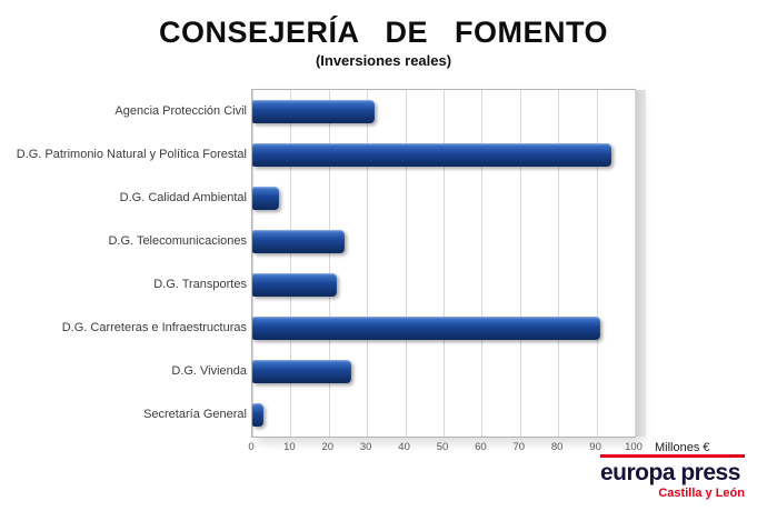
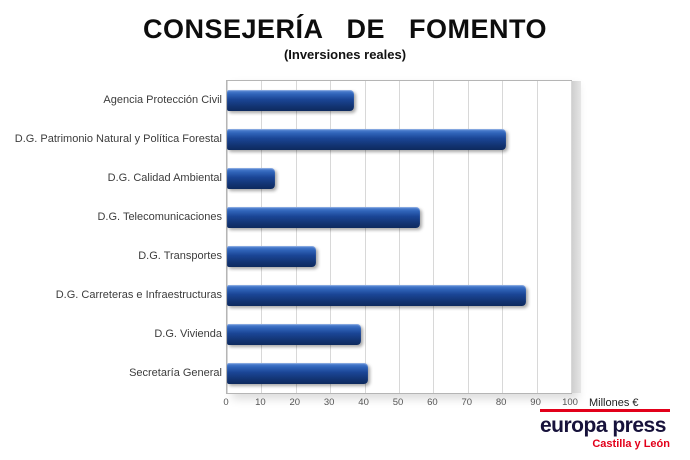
Agencia Protección Civil: 32 -> 37
D.G. Patrimonio Natural y Política Forestal: 94 -> 81
D.G. Calidad Ambiental: 7 -> 14
D.G. Telecomunicaciones: 24 -> 56
D.G. Transportes: 22 -> 26
D.G. Carreteras e Infraestructuras: 91 -> 87
D.G. Vivienda: 26 -> 39
Secretaría General: 3 -> 41
